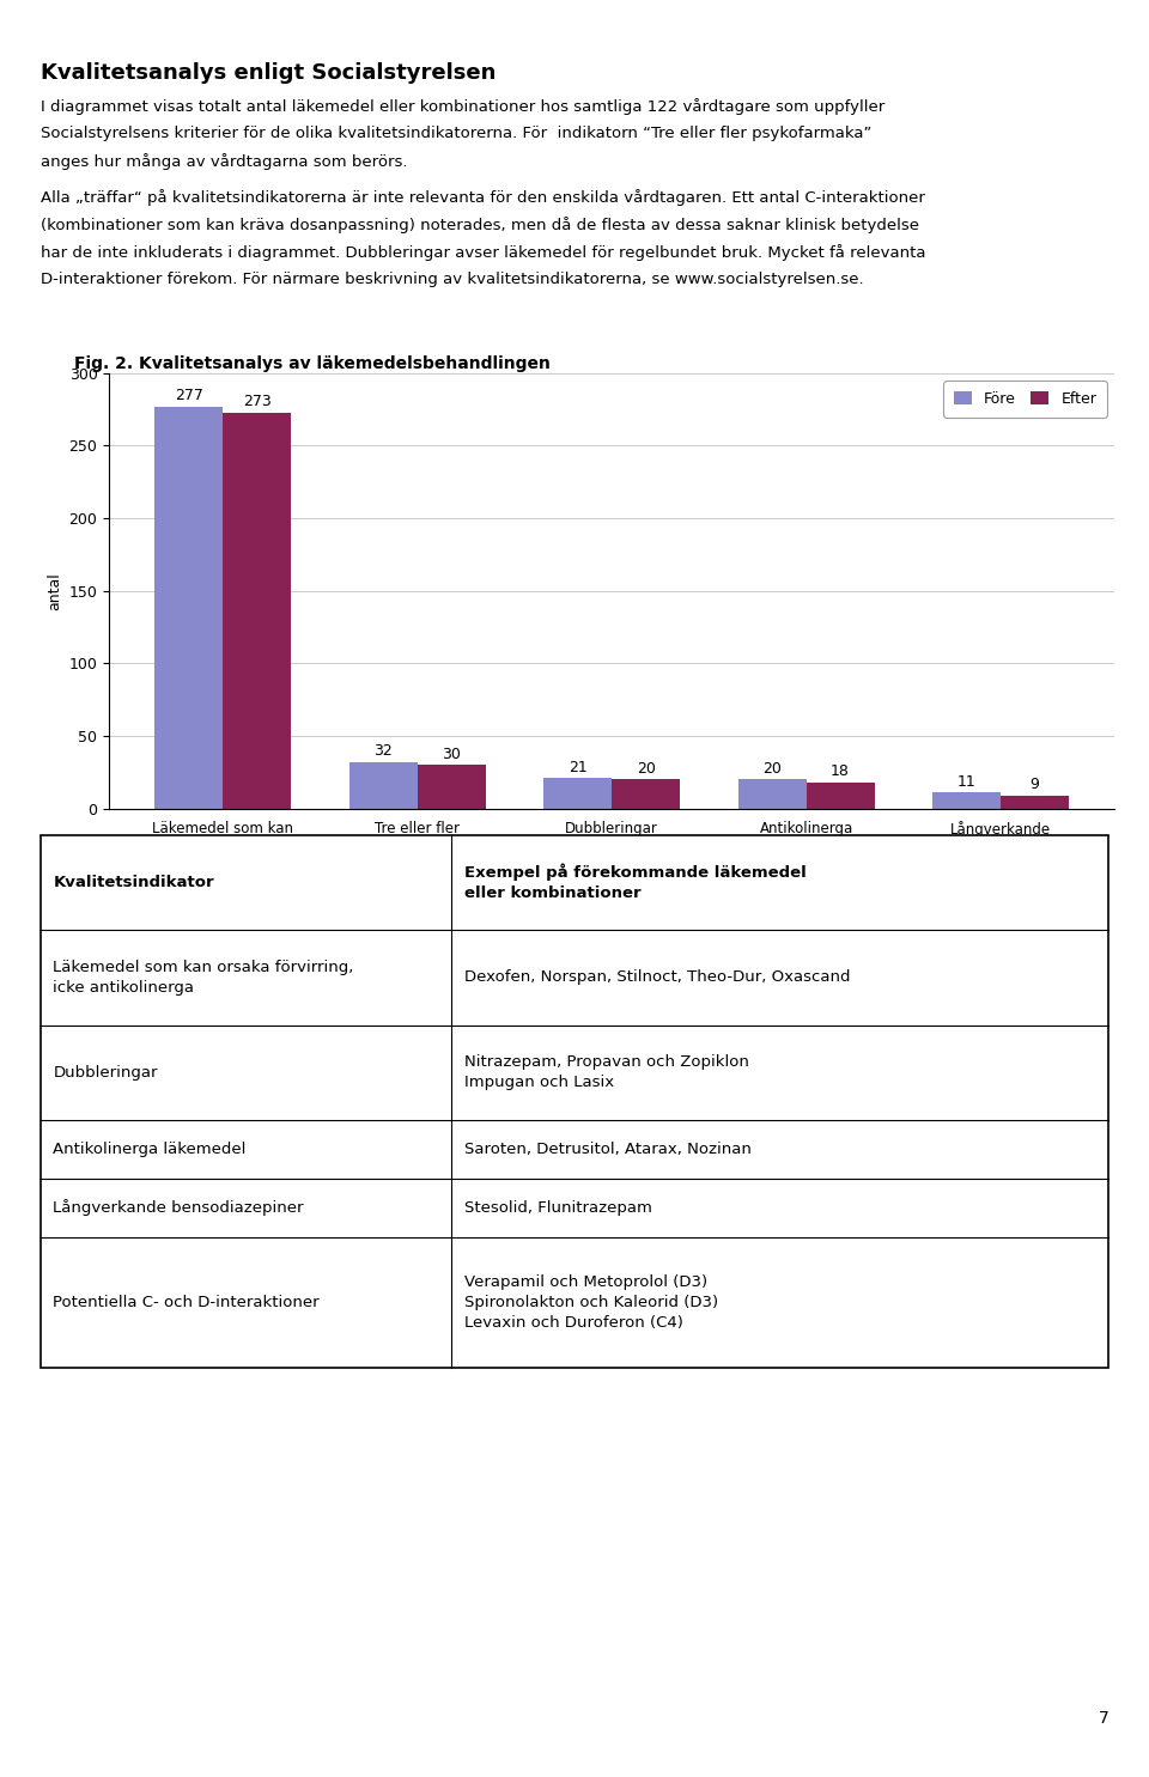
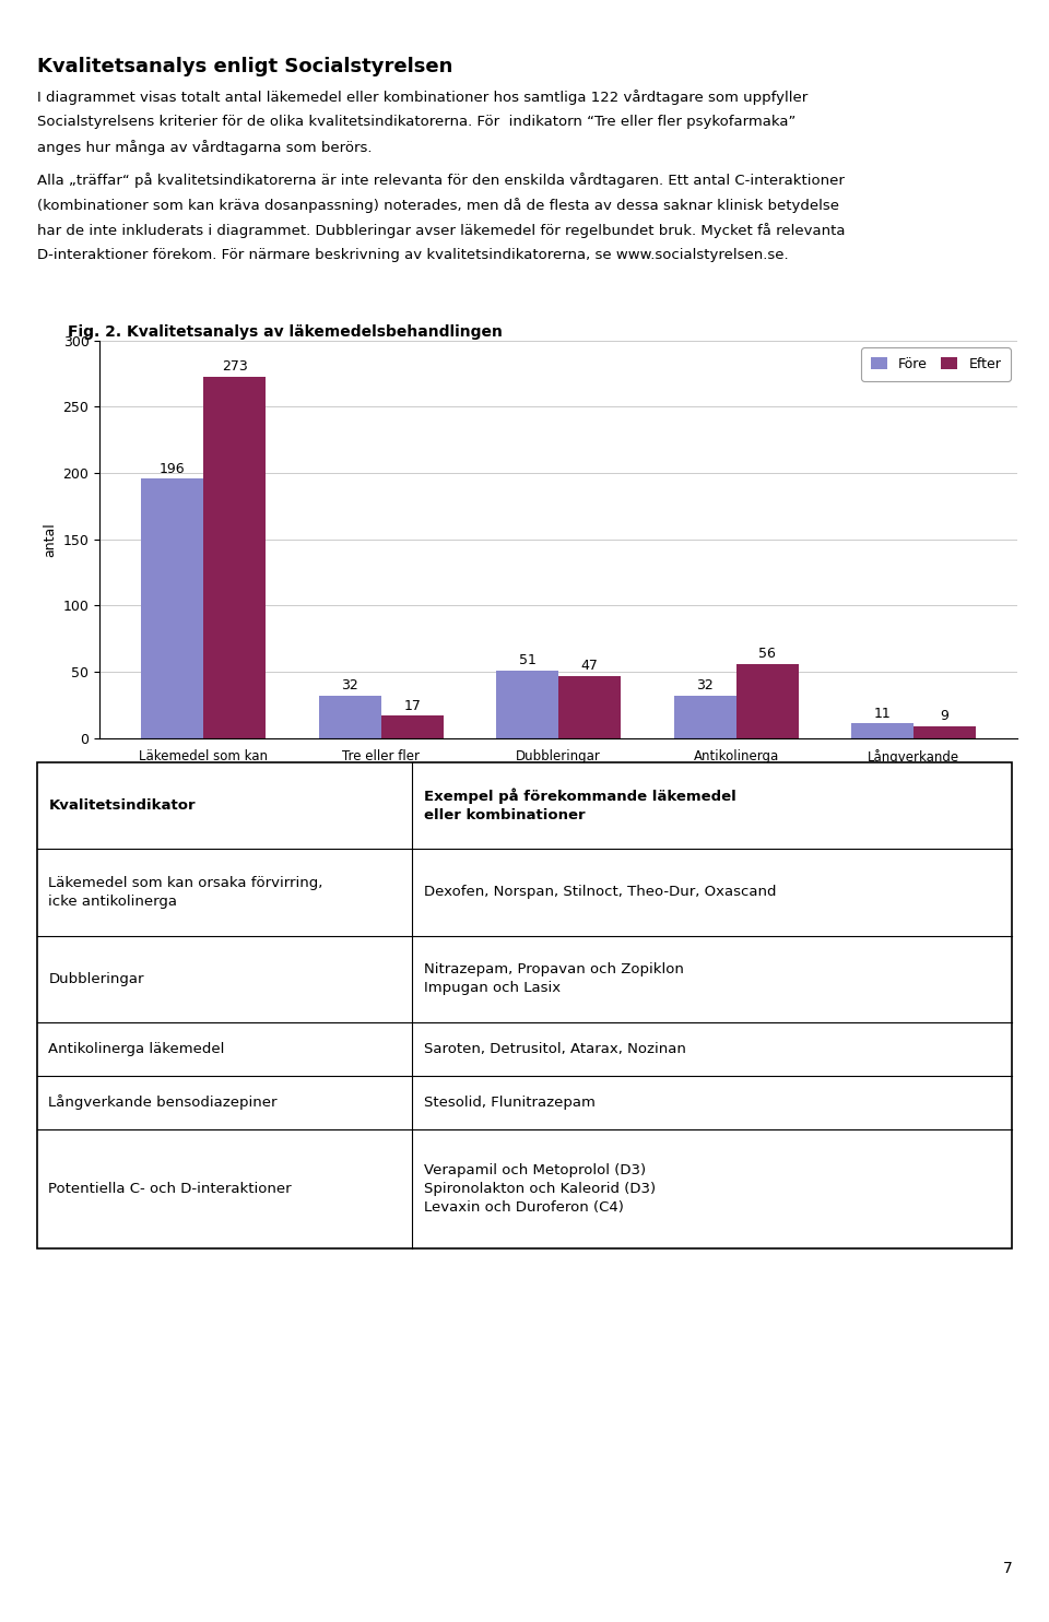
Före/Läkemedel som kan orsaka förvirring (ej antikolinerga): 277 -> 196
Efter/Tre eller fler psykofarmaka: 30 -> 17
Före/Dubbleringar: 21 -> 51
Efter/Dubbleringar: 20 -> 47
Före/Antikolinerga läkemedel: 20 -> 32
Efter/Antikolinerga läkemedel: 18 -> 56
